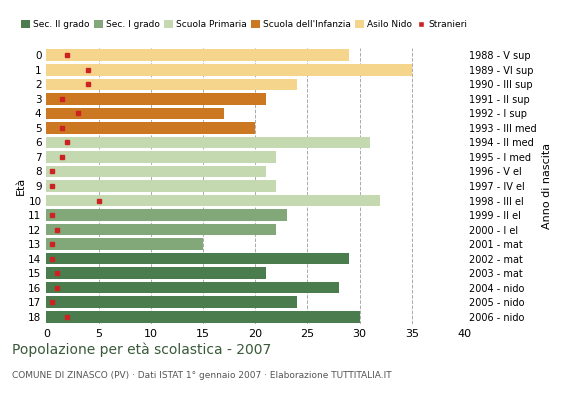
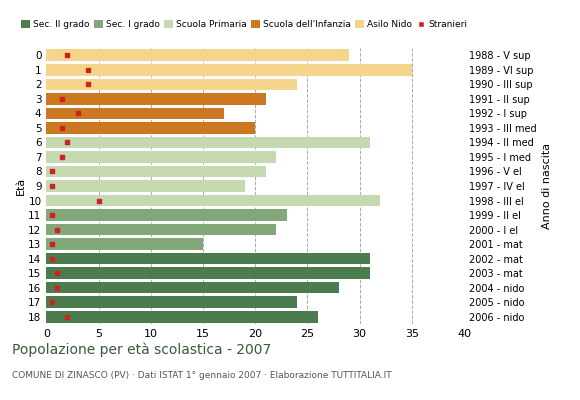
9: 22 -> 19
14: 29 -> 31
15: 21 -> 31
18: 30 -> 26
